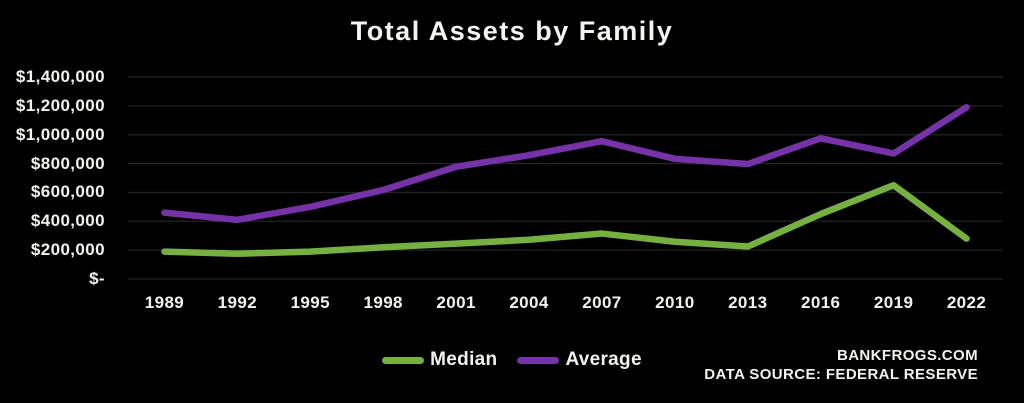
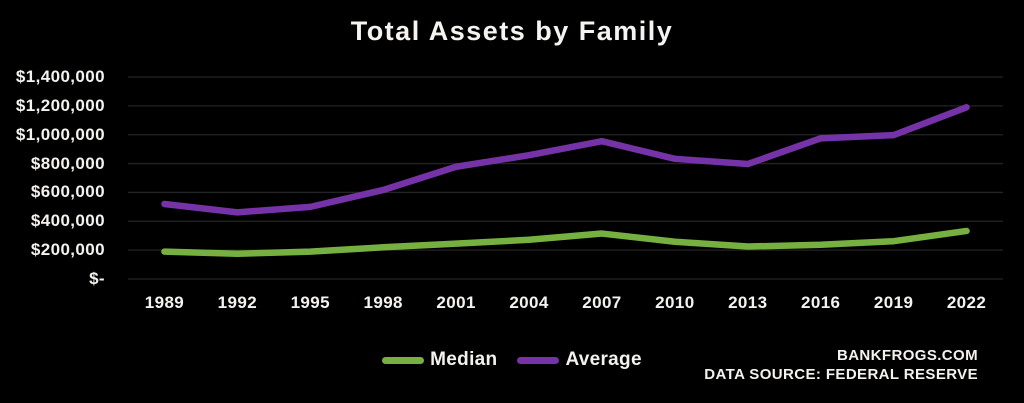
Average/1989: $460000 -> $520000
Average/1992: $410000 -> $460000
Median/2016: $450000 -> $240000
Median/2019: $650000 -> $260000
Average/2019: $870000 -> $1000000
Median/2022: $280000 -> $330000
